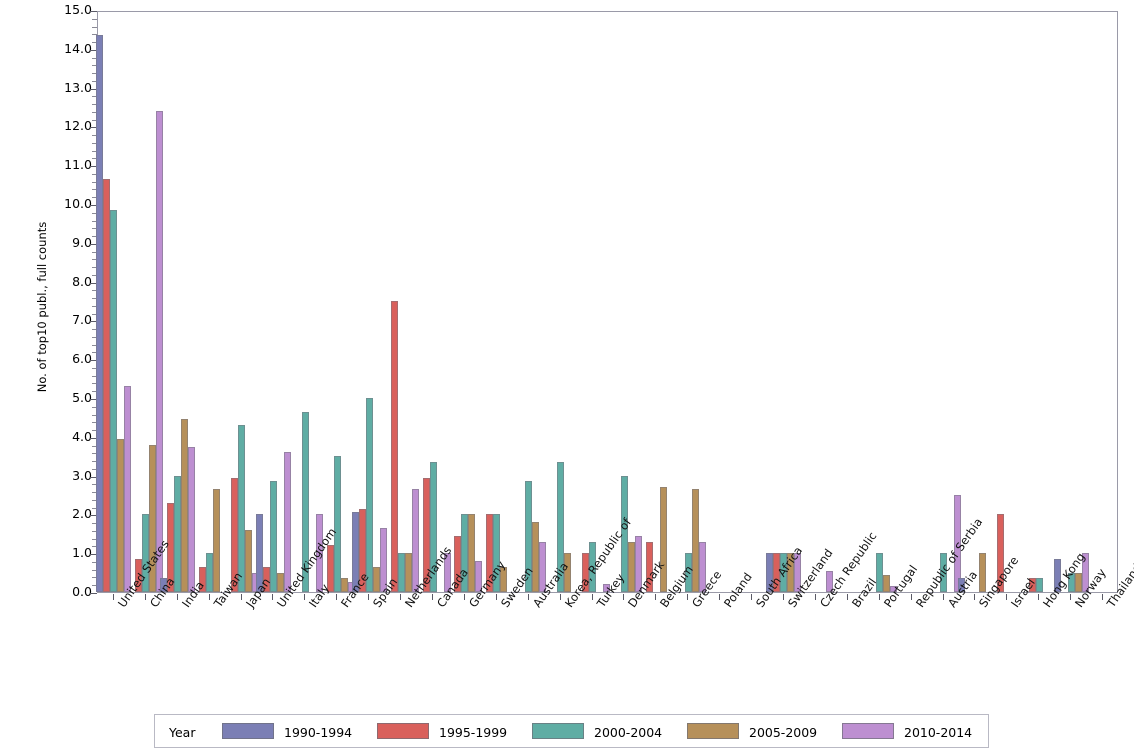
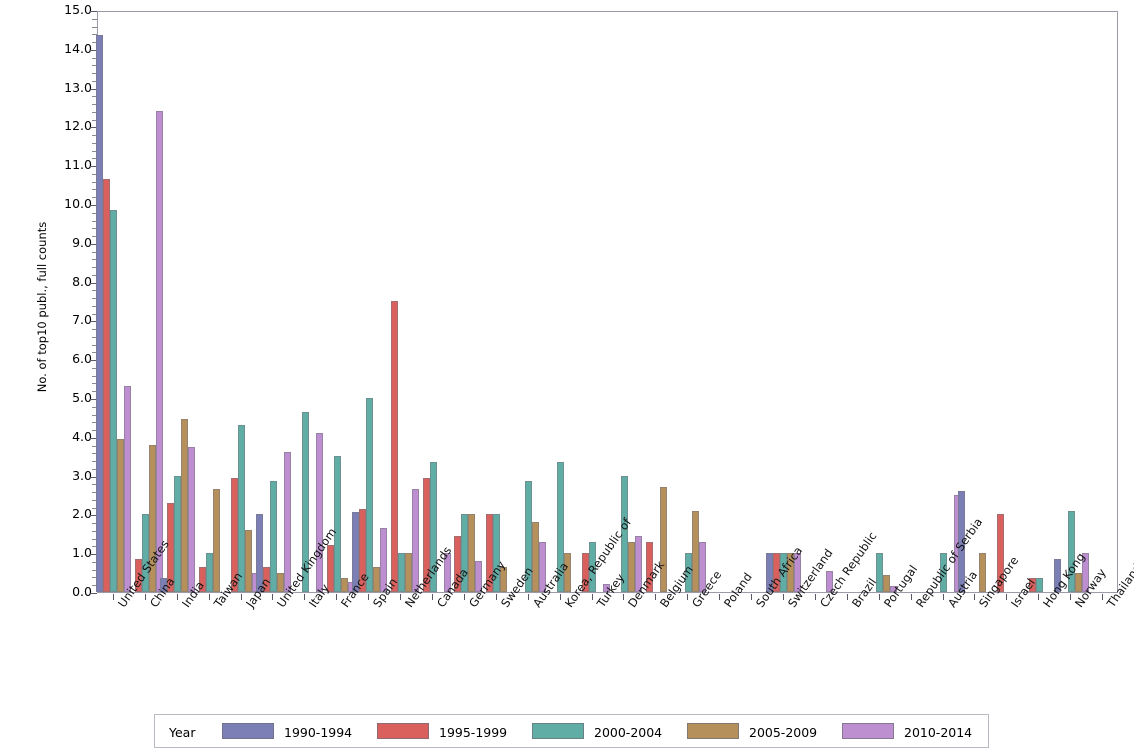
2010-2014/Italy: 2.0 -> 4.1
2005-2009/Greece: 2.6 -> 2.1
1990-1994/Singapore: 0.3 -> 2.6
2000-2004/Norway: 0.5 -> 2.1
